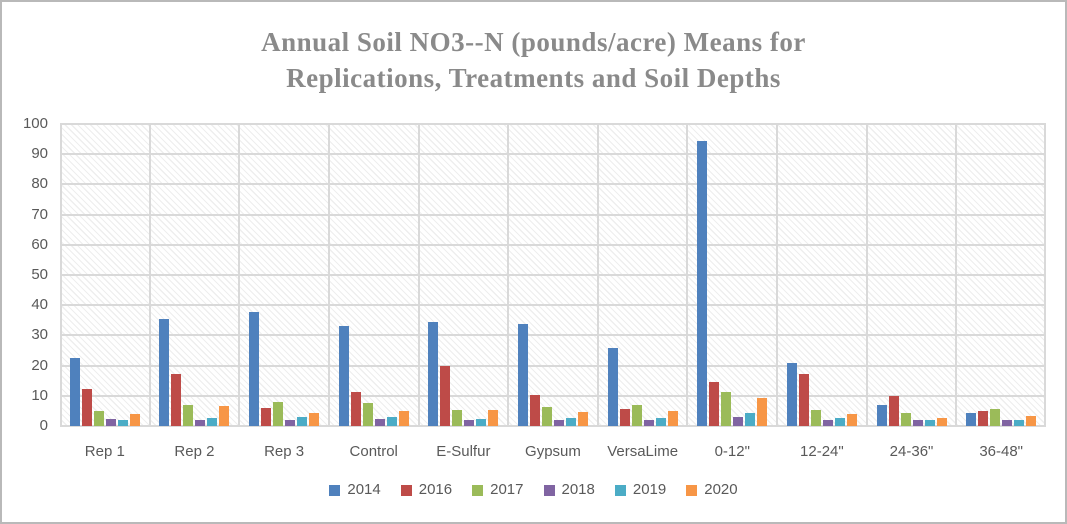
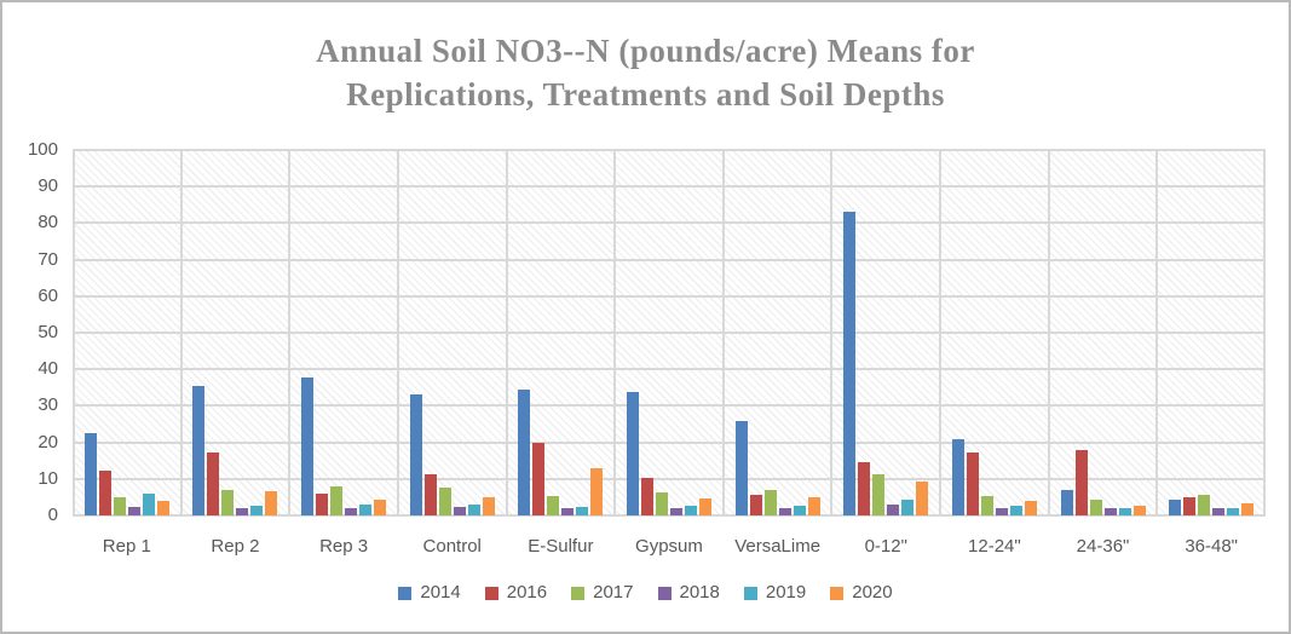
2019/Rep 1: 2 -> 6
2020/E-Sulfur: 5 -> 13
2014/0-12": 94 -> 83
2016/24-36": 10 -> 18
